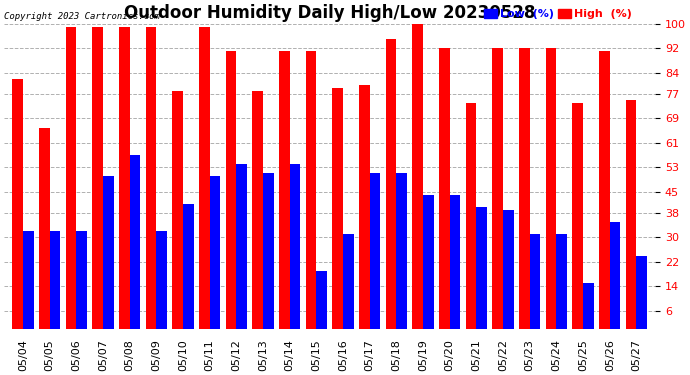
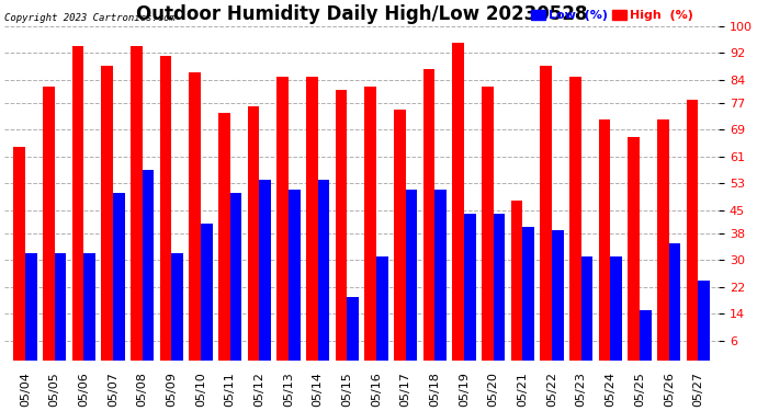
High (%)/05/04: 82 -> 64
High (%)/05/05: 66 -> 82
High (%)/05/06: 99 -> 94
High (%)/05/07: 99 -> 88
High (%)/05/08: 99 -> 94
High (%)/05/09: 99 -> 91
High (%)/05/10: 78 -> 86
High (%)/05/11: 99 -> 74
High (%)/05/12: 91 -> 76
High (%)/05/13: 78 -> 85
High (%)/05/14: 91 -> 85
High (%)/05/15: 91 -> 81
High (%)/05/16: 79 -> 82
High (%)/05/17: 80 -> 75
High (%)/05/18: 95 -> 87
High (%)/05/19: 100 -> 95
High (%)/05/20: 92 -> 82
High (%)/05/21: 74 -> 48
High (%)/05/22: 92 -> 88
High (%)/05/23: 92 -> 85
High (%)/05/24: 92 -> 72
High (%)/05/25: 74 -> 67
High (%)/05/26: 91 -> 72
High (%)/05/27: 75 -> 78
